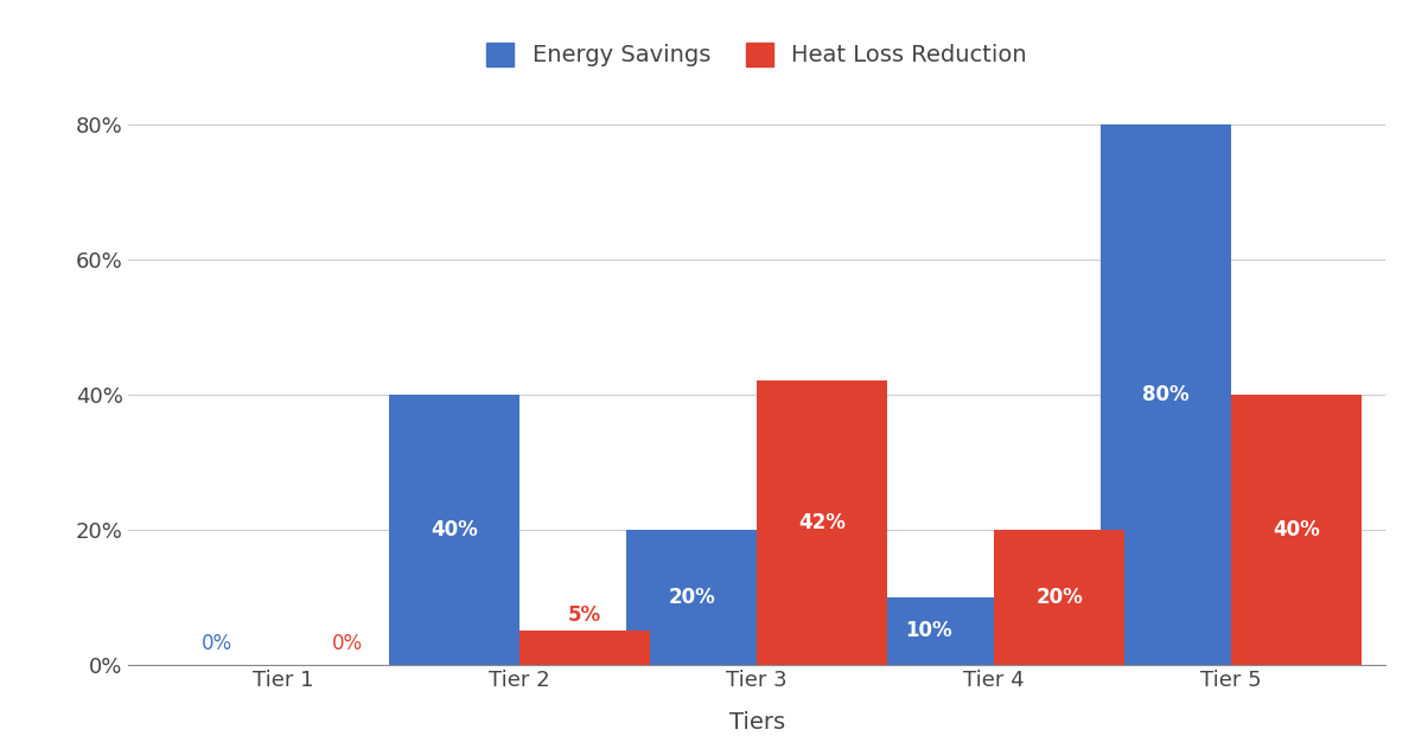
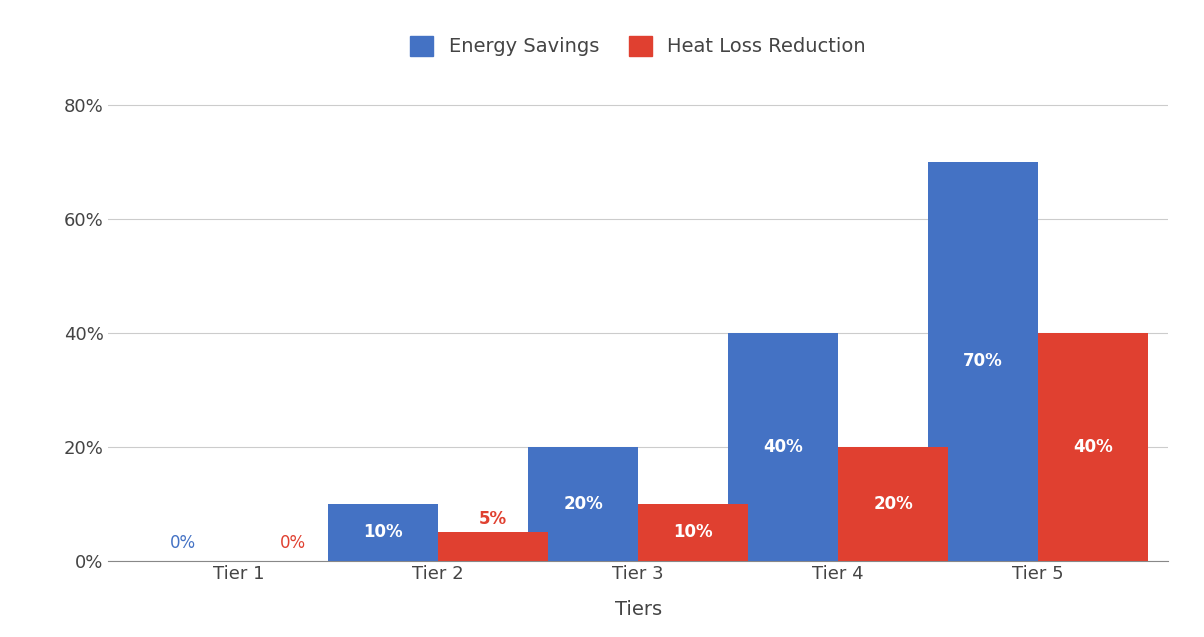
Energy Savings/Tier 2: 40% -> 10%
Heat Loss Reduction/Tier 3: 42% -> 10%
Energy Savings/Tier 4: 10% -> 40%
Energy Savings/Tier 5: 80% -> 70%
